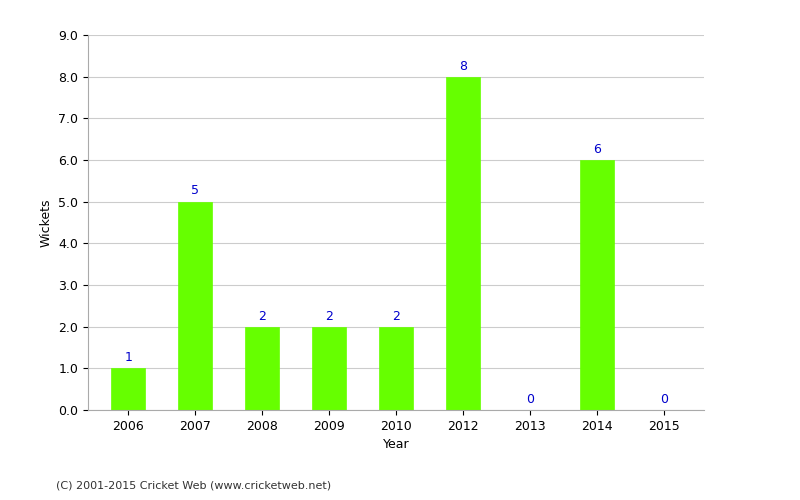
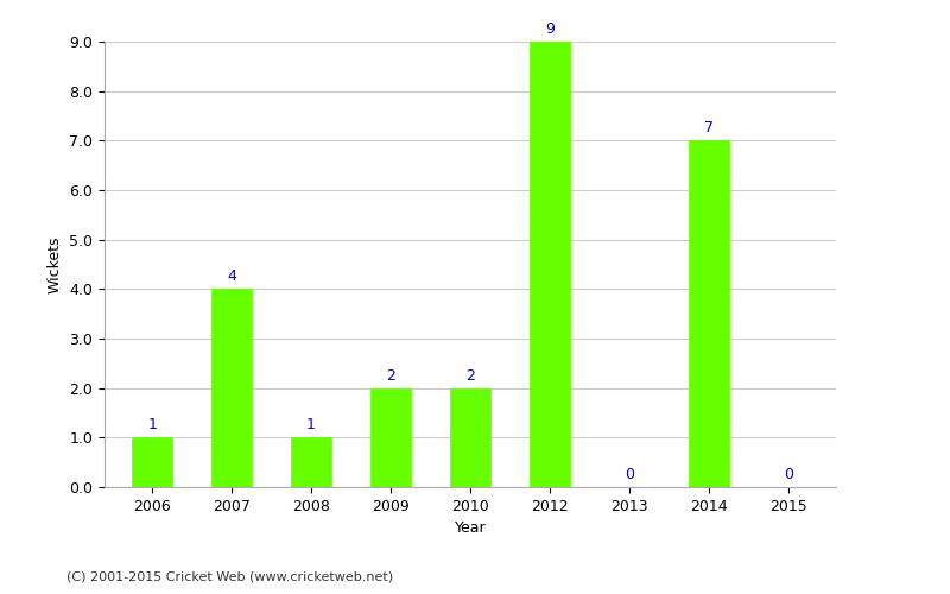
2007: 5 -> 4
2008: 2 -> 1
2012: 8 -> 9
2014: 6 -> 7
